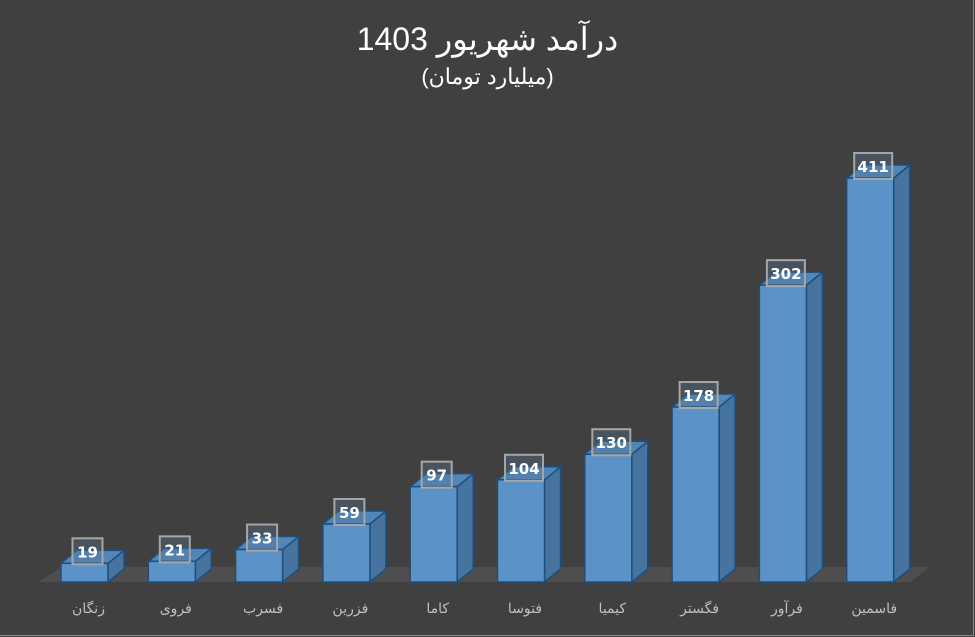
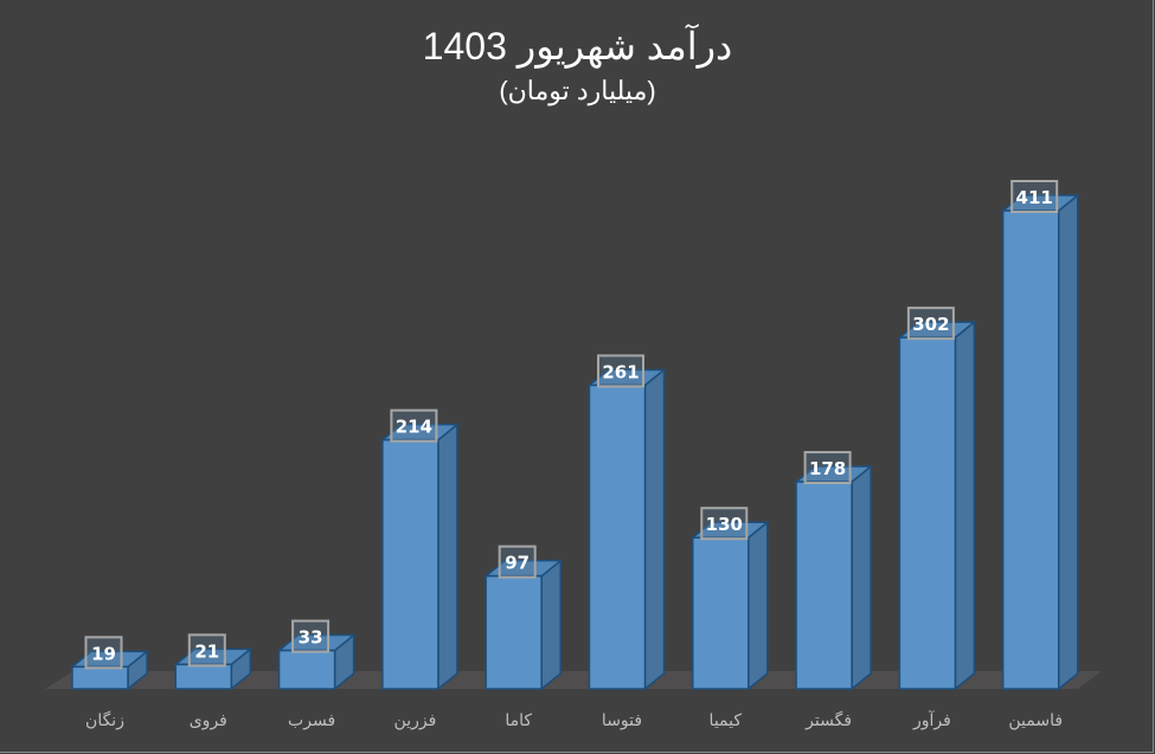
فزرین: 59 -> 214
فتوسا: 104 -> 261
